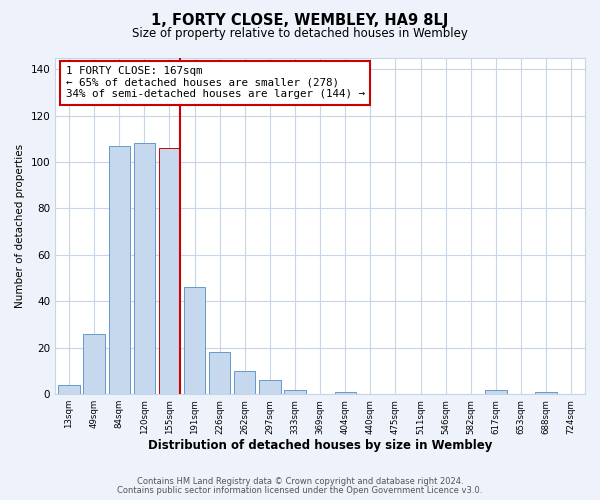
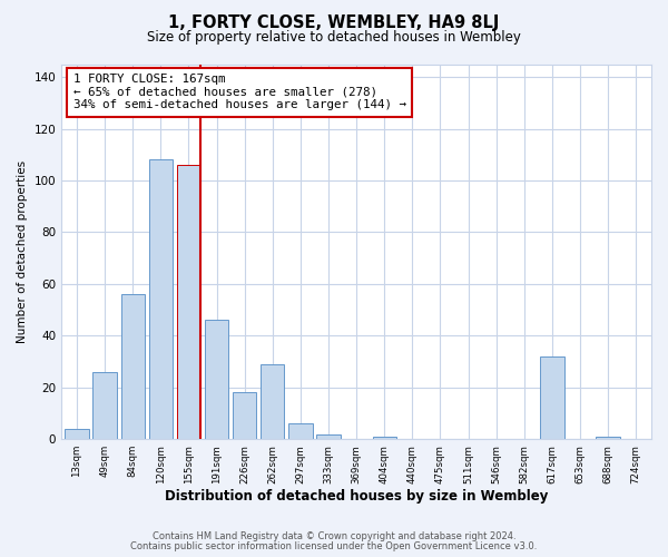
84sqm: 107 -> 56
262sqm: 10 -> 29
617sqm: 2 -> 32
